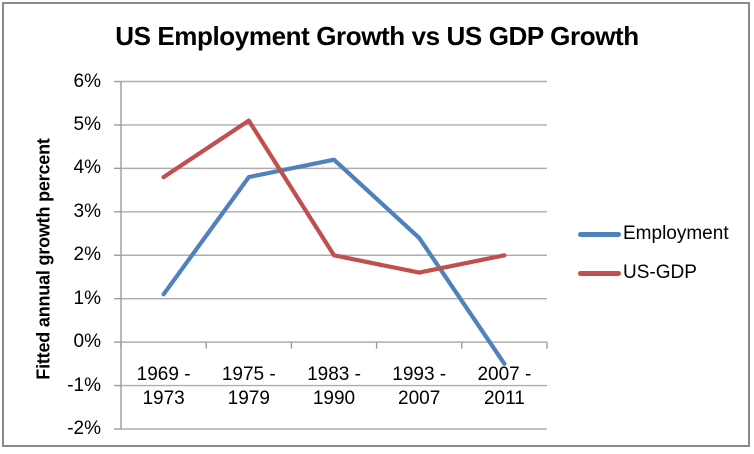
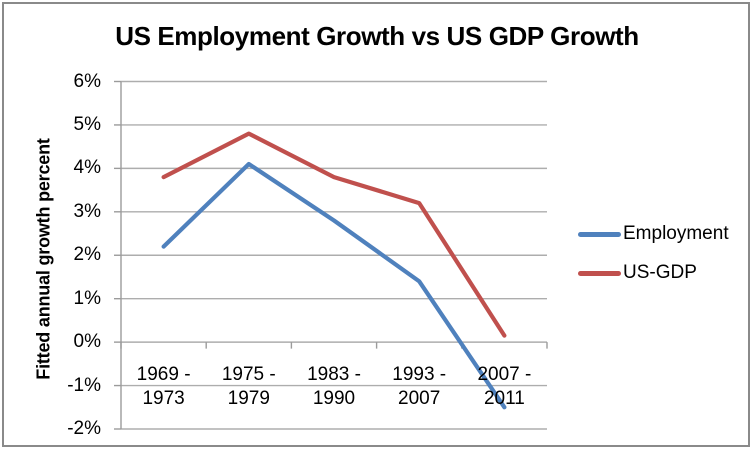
Employment/1969 - 1973: 1.1% -> 2.2%
Employment/1975 - 1979: 3.8% -> 4.1%
US-GDP/1975 - 1979: 5.1% -> 4.8%
Employment/1983 - 1990: 4.2% -> 2.8%
US-GDP/1983 - 1990: 2.0% -> 3.8%
Employment/1993 - 2007: 2.4% -> 1.4%
US-GDP/1993 - 2007: 1.6% -> 3.2%
Employment/2007 - 2011: -0.5% -> -1.5%
US-GDP/2007 - 2011: 2.0% -> 0.1%
